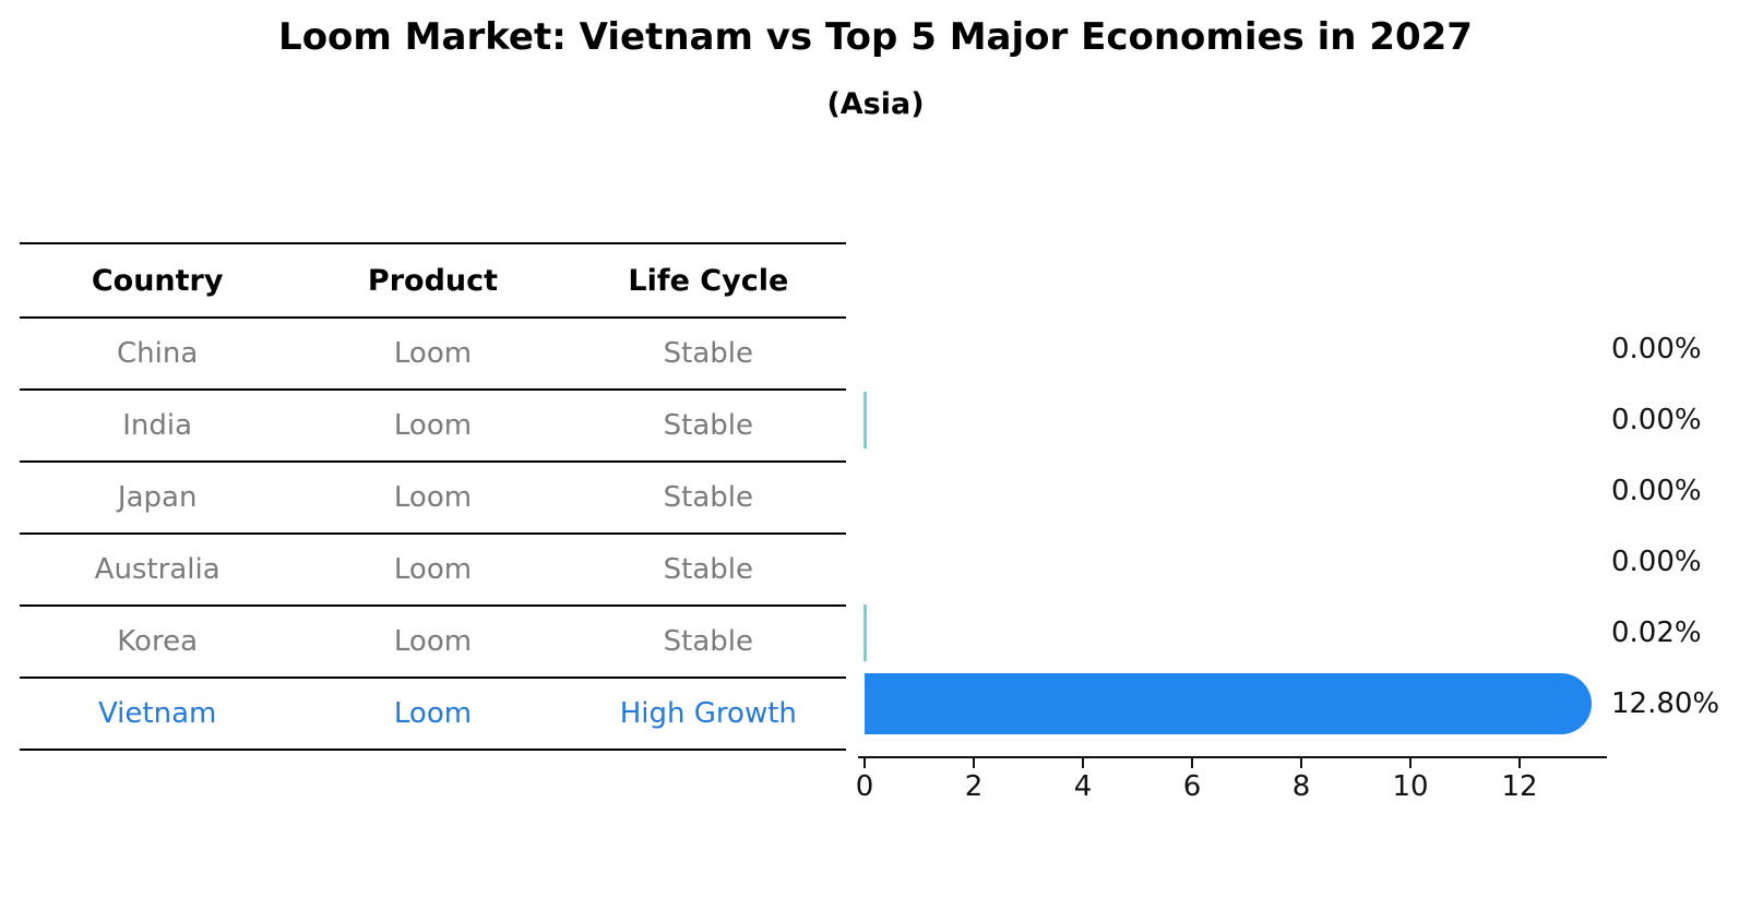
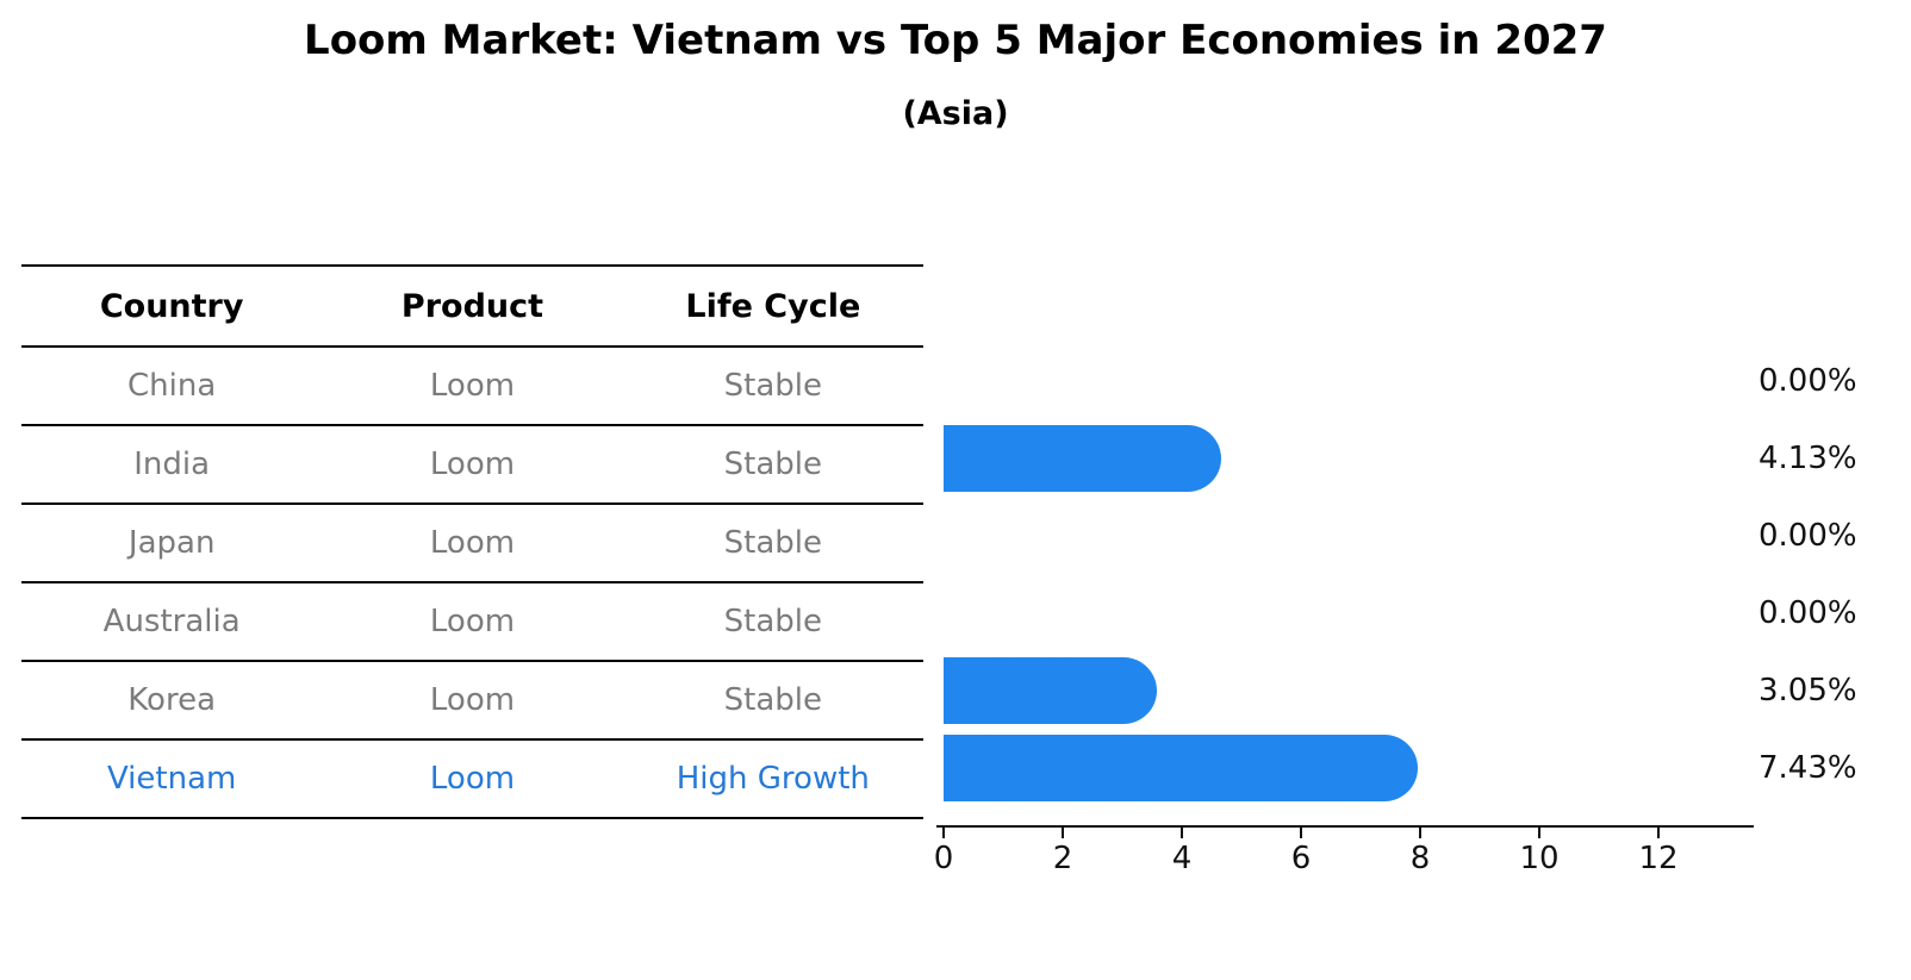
India: 0.00% -> 4.13%
Korea: 0.02% -> 3.05%
Vietnam: 12.80% -> 7.43%
